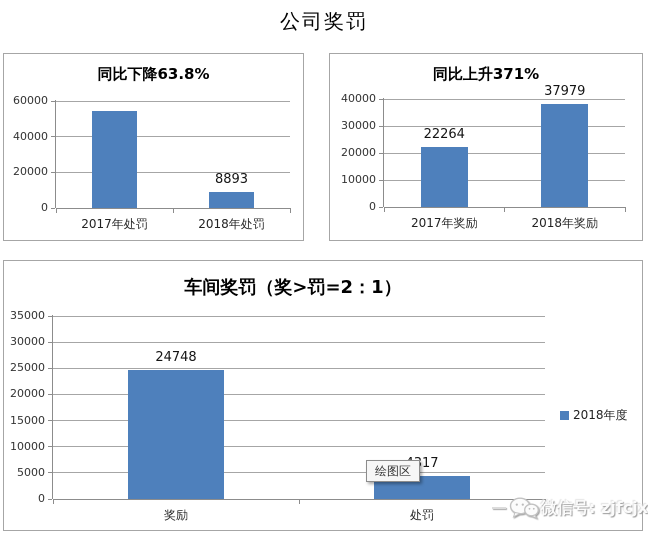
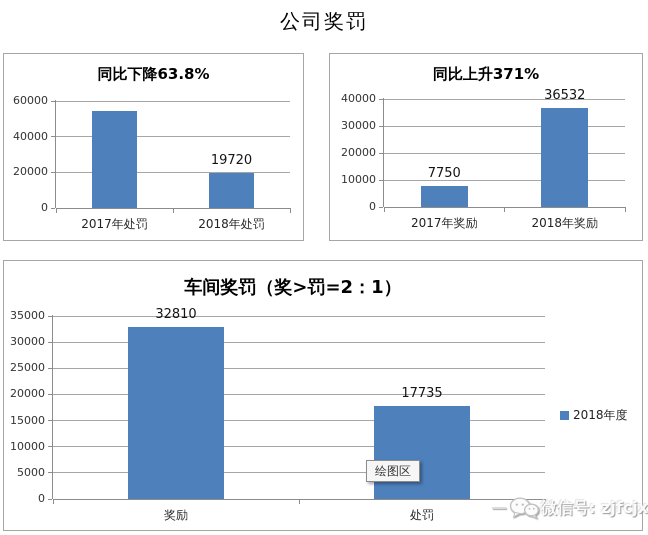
同比下降63.8%/2018年处罚: 8893 -> 19720
同比上升371%/2017年奖励: 22264 -> 7750
同比上升371%/2018年奖励: 37979 -> 36532
车间奖罚（奖>罚=2：1）/奖励: 24748 -> 32810
车间奖罚（奖>罚=2：1）/处罚: 4317 -> 17735
